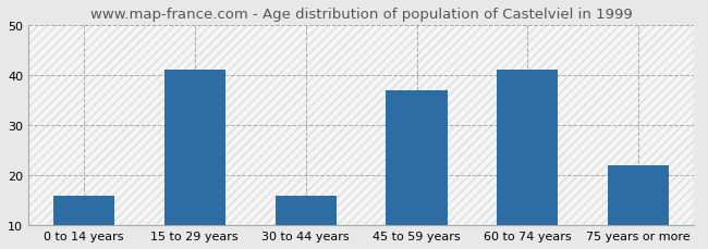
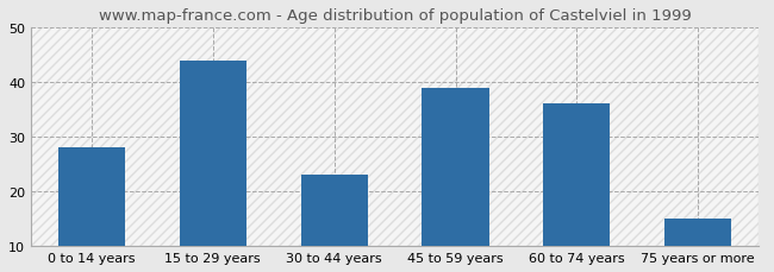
0 to 14 years: 16 -> 28
15 to 29 years: 41 -> 44
30 to 44 years: 16 -> 23
45 to 59 years: 37 -> 39
60 to 74 years: 41 -> 36
75 years or more: 22 -> 15
